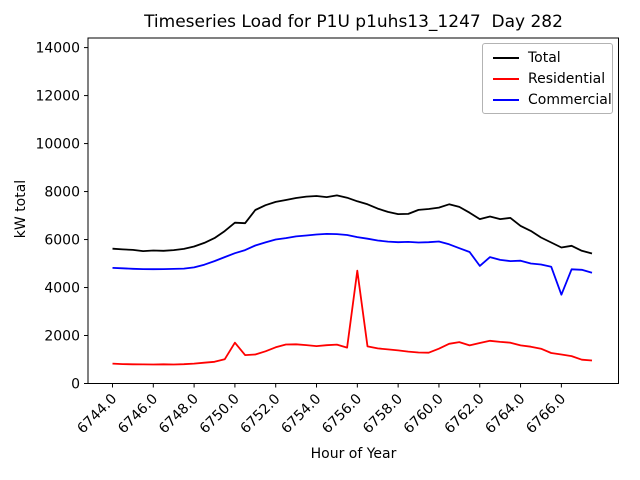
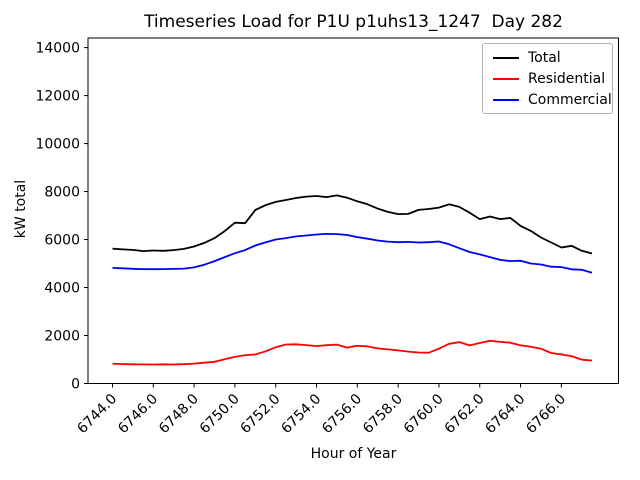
Residential/6750.0: 1700 -> 1100
Residential/6756.0: 4700 -> 1600
Commercial/6762.0: 4900 -> 5400
Commercial/6766.0: 3700 -> 4800
